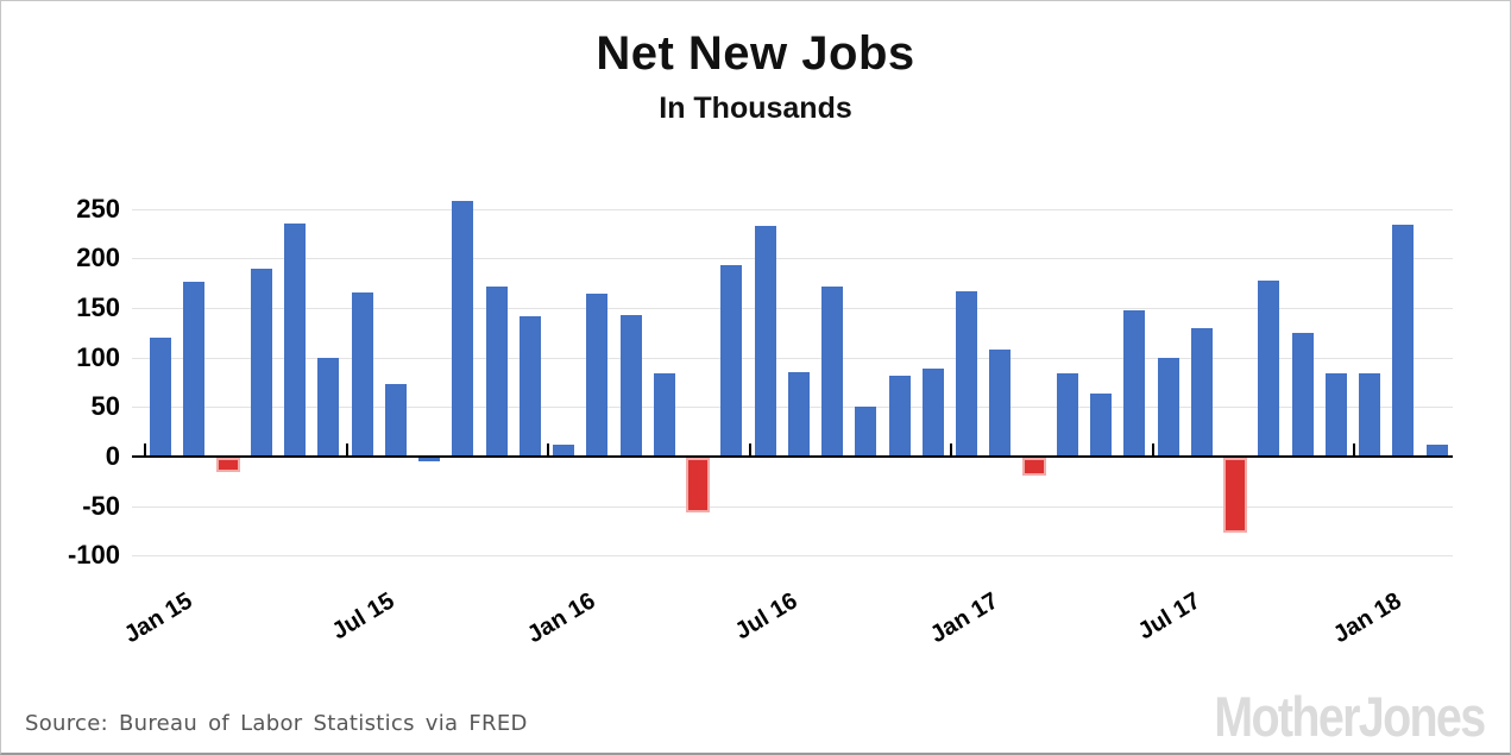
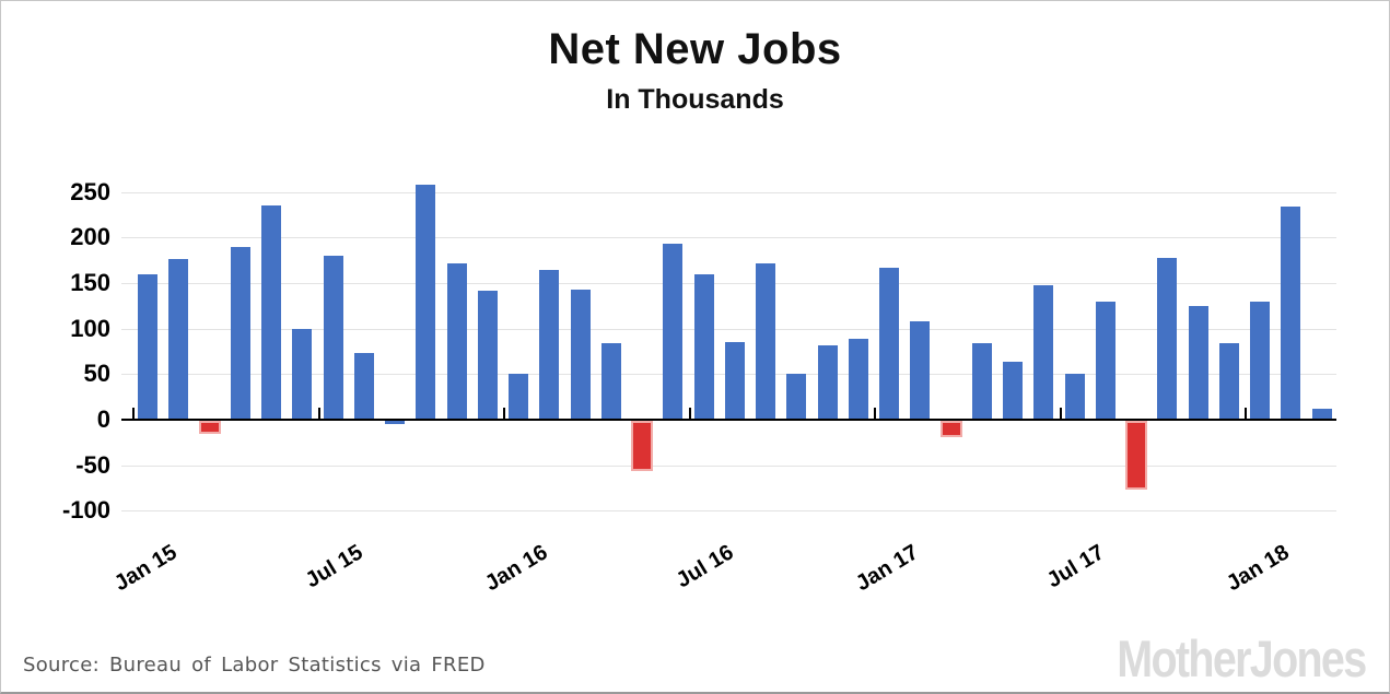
Jan 15: 120 -> 160
Jul 15: 160 -> 180
Jan 16: 10 -> 50
Jul 16: 230 -> 160
Jul 17: 100 -> 50
Jan 18: 80 -> 130
